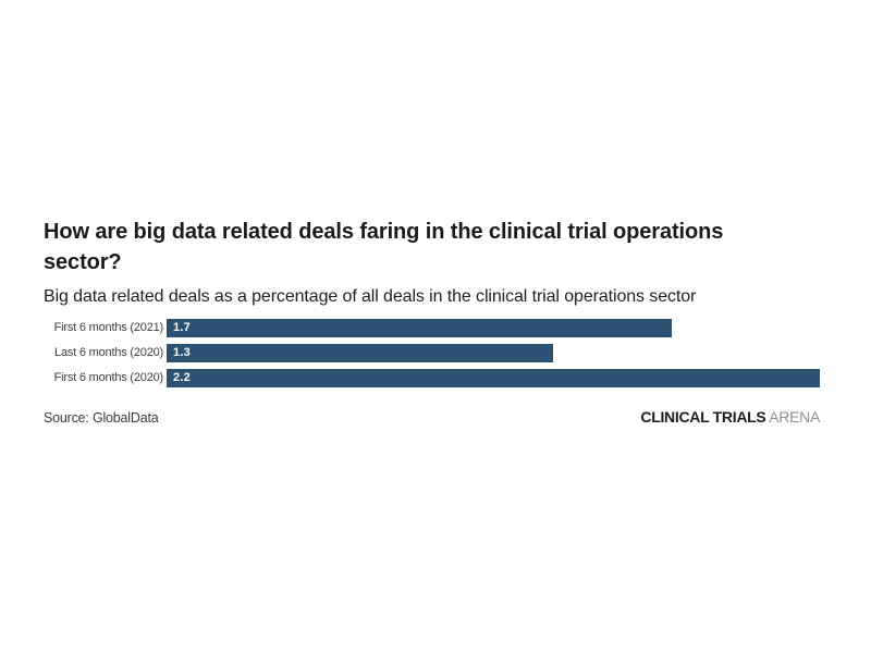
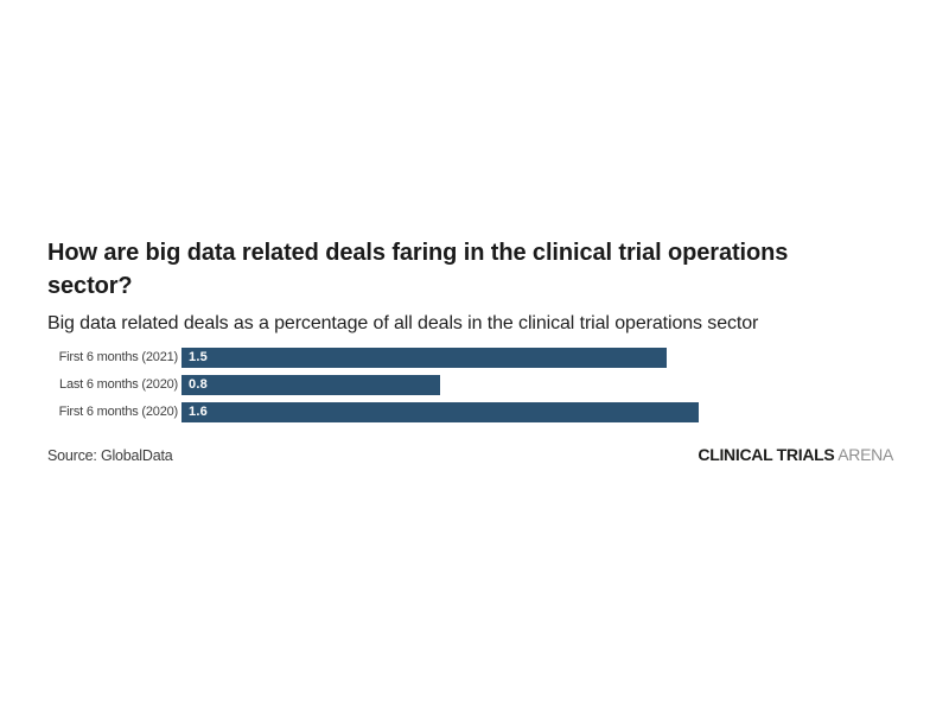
First 6 months (2021): 1.7 -> 1.5
Last 6 months (2020): 1.3 -> 0.8
First 6 months (2020): 2.2 -> 1.6
